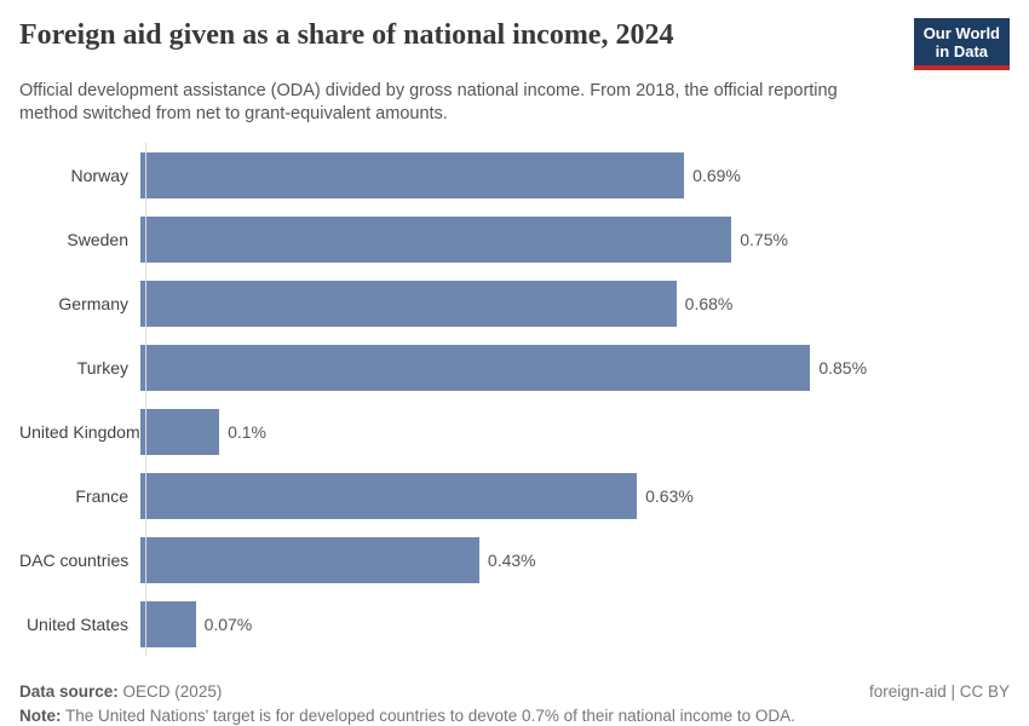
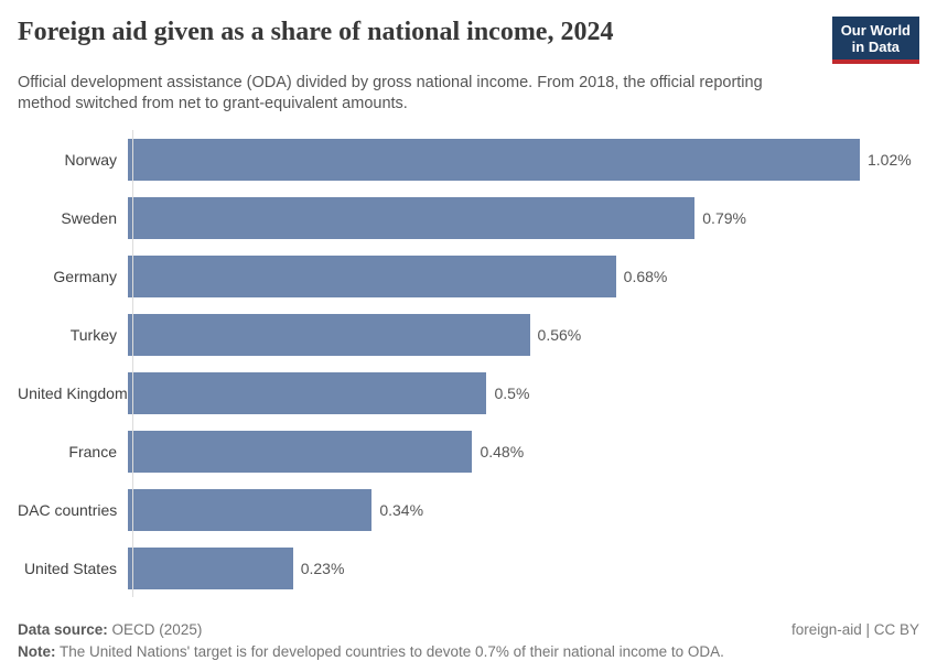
Norway: 0.69% -> 1.02%
Sweden: 0.75% -> 0.79%
Turkey: 0.85% -> 0.56%
United Kingdom: 0.1% -> 0.5%
France: 0.63% -> 0.48%
DAC countries: 0.43% -> 0.34%
United States: 0.07% -> 0.23%
